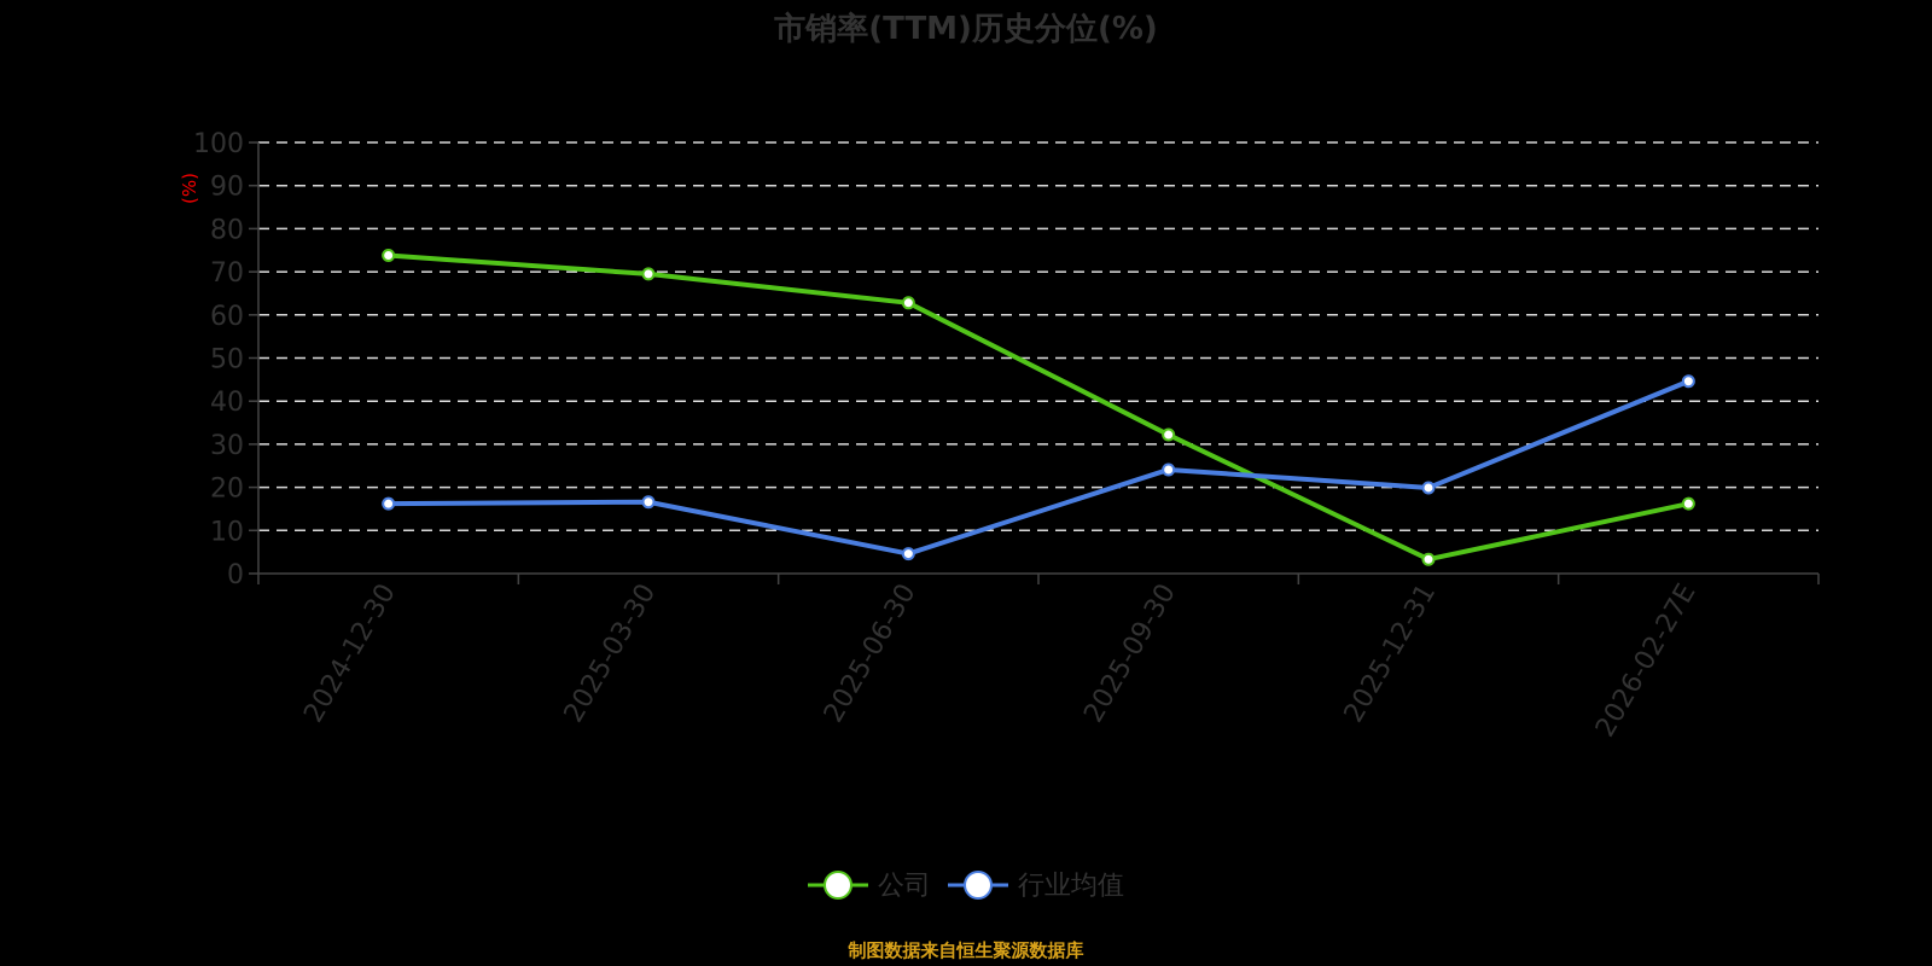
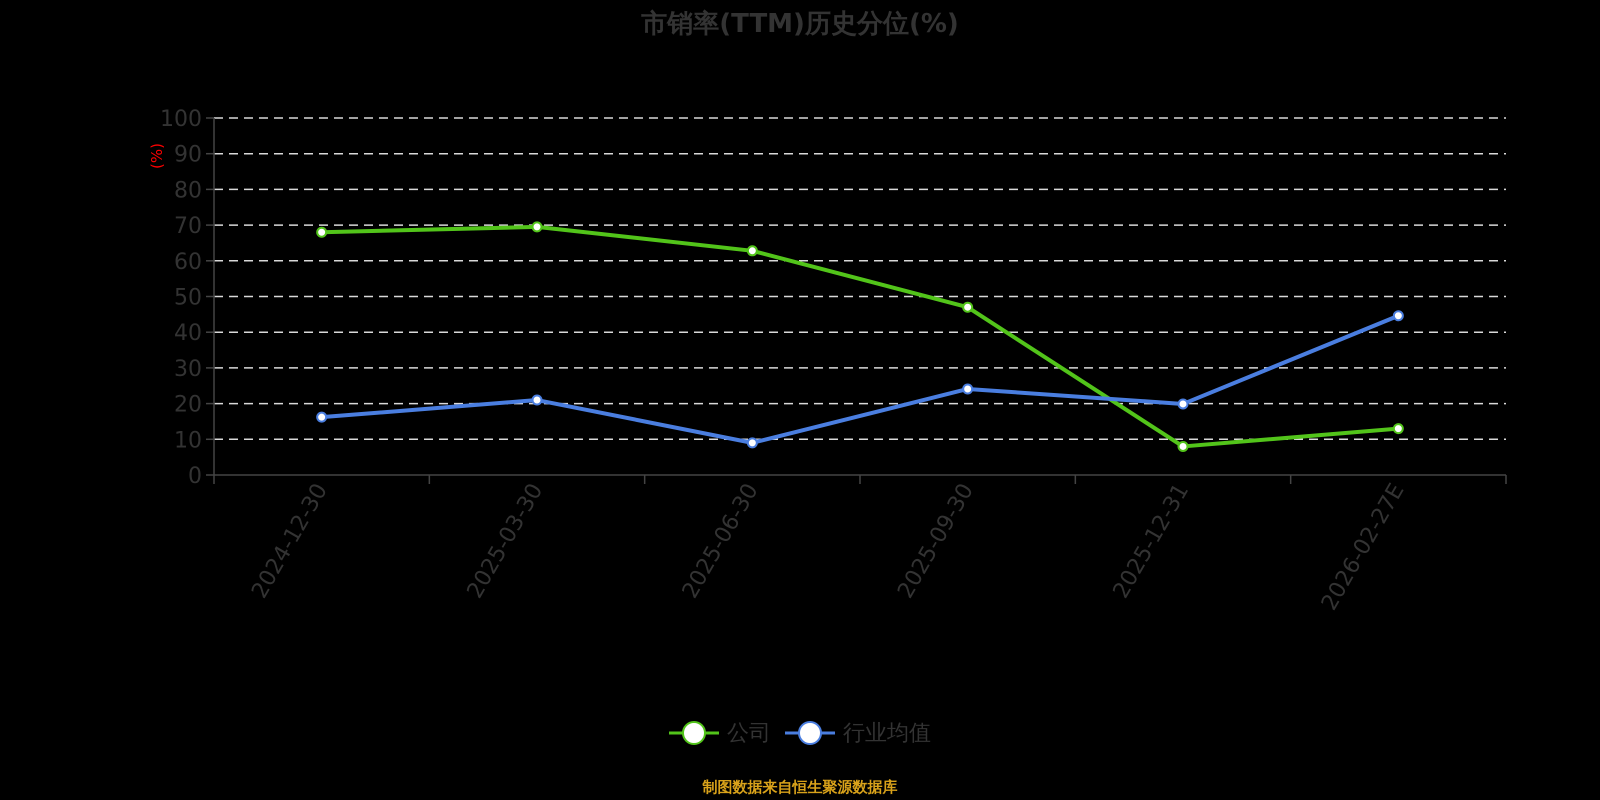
公司/2024-12-30: 74 -> 68
行业均值/2025-03-30: 17 -> 21
行业均值/2025-06-30: 5 -> 9
公司/2025-09-30: 32 -> 47
公司/2025-12-31: 3 -> 8
公司/2026-02-27E: 16 -> 13
